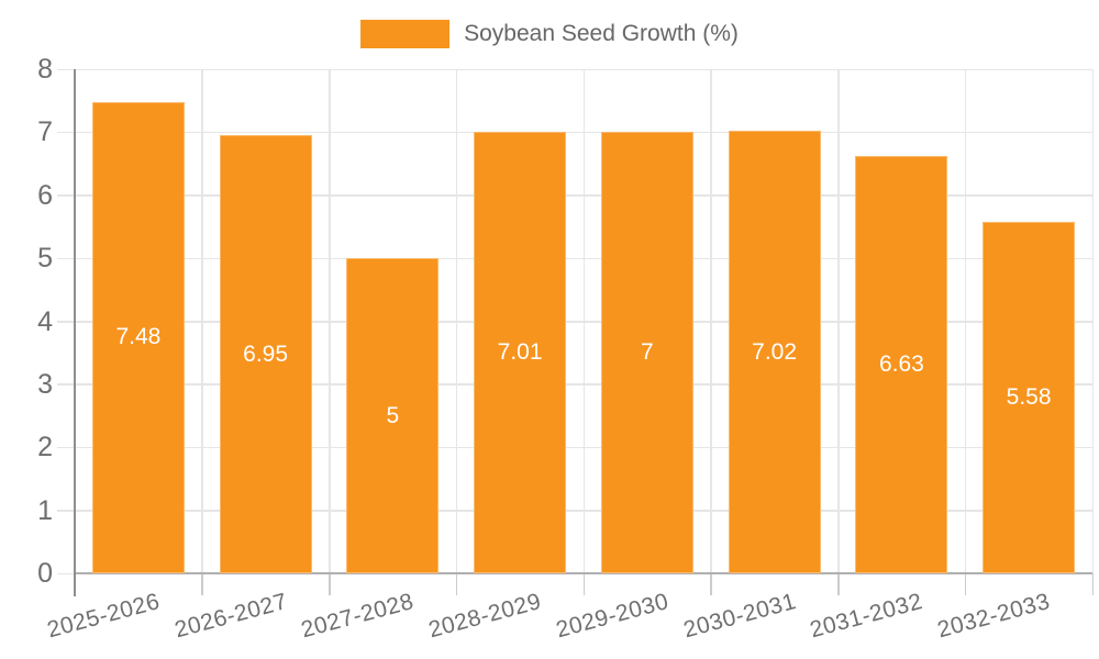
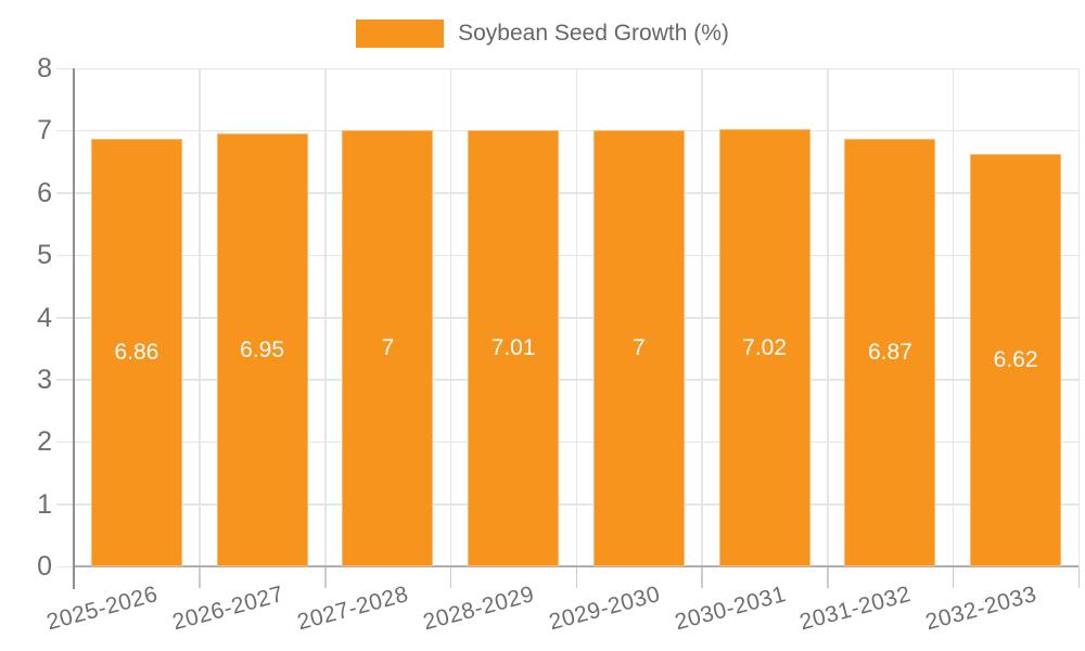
2025-2026: 7.48 -> 6.86
2027-2028: 5 -> 7
2031-2032: 6.63 -> 6.87
2032-2033: 5.58 -> 6.62
